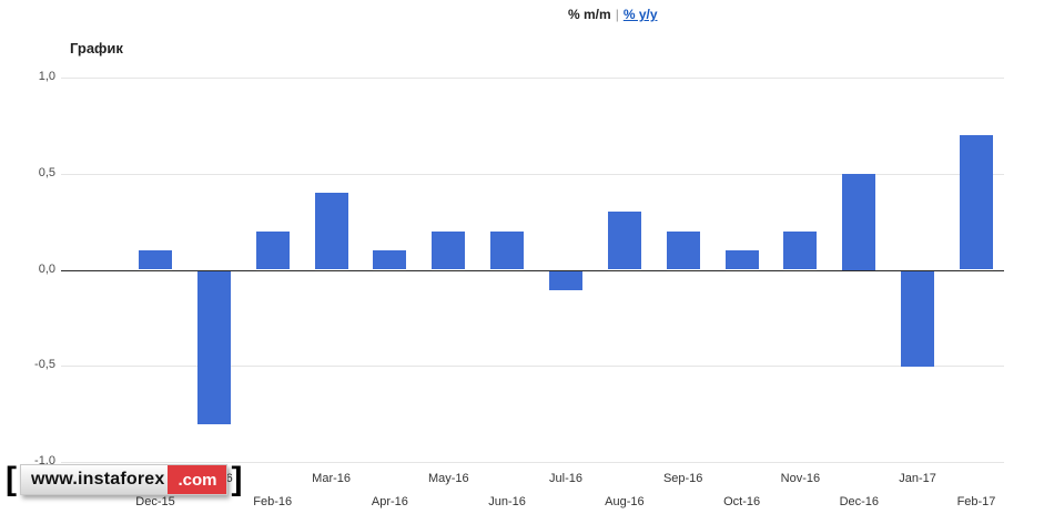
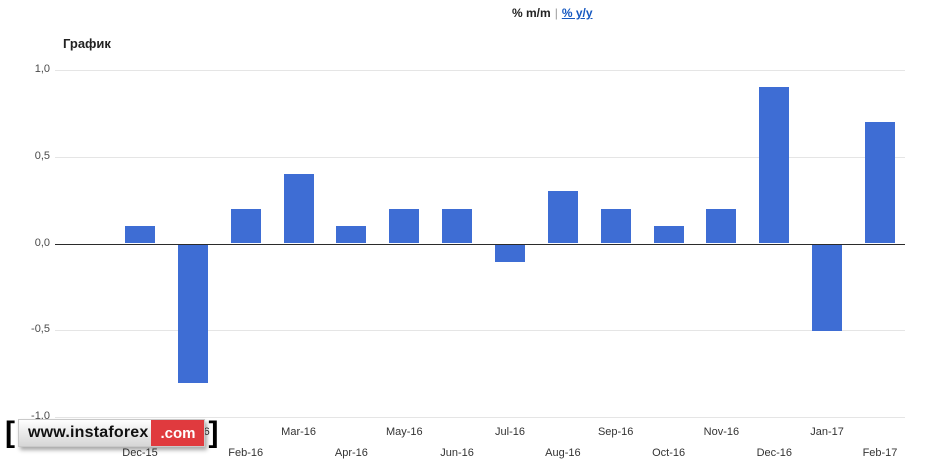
Dec-16: 0,5 -> 0,9
